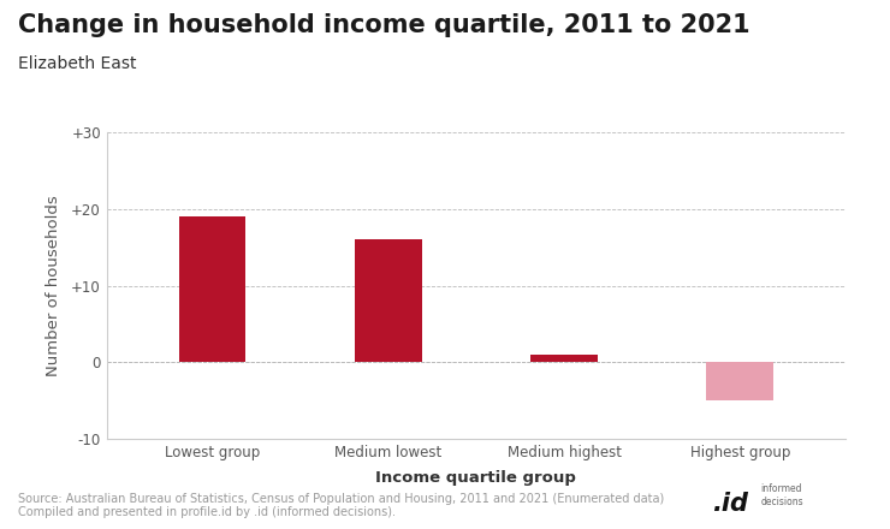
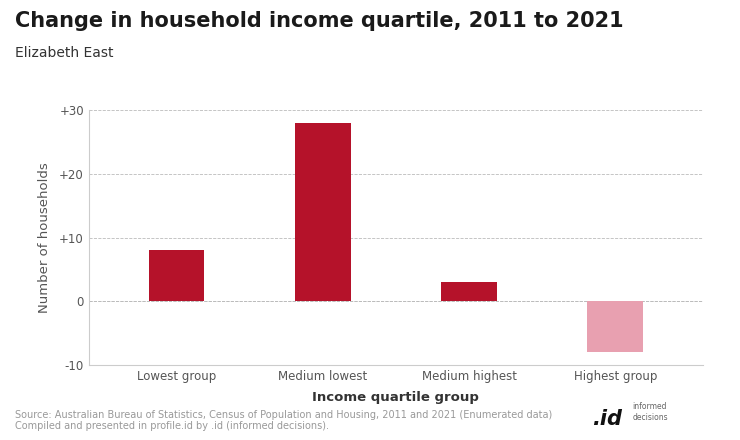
Lowest group: 19 -> 8
Medium lowest: 16 -> 28
Medium highest: 1 -> 3
Highest group: -5 -> -8
